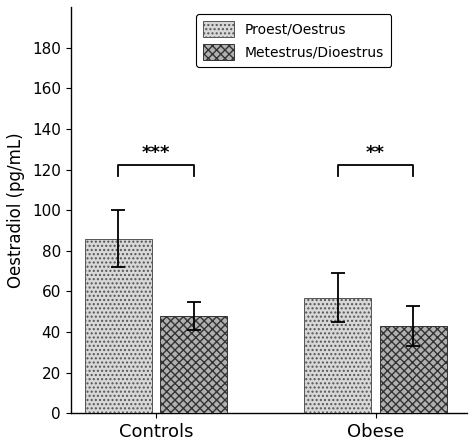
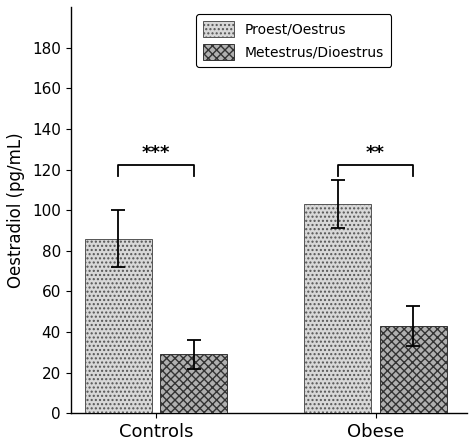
Metestrus/Dioestrus/Controls: 48 -> 29
Proest/Oestrus/Obese: 57 -> 103
